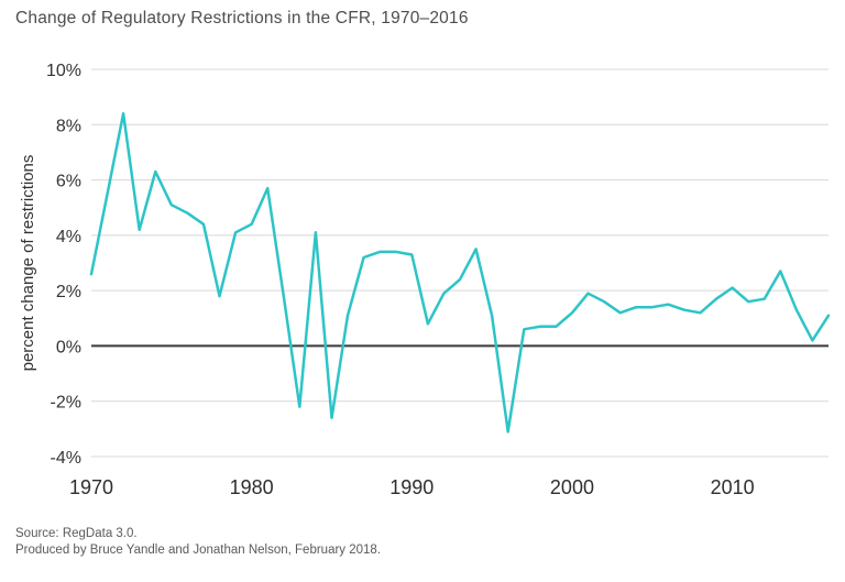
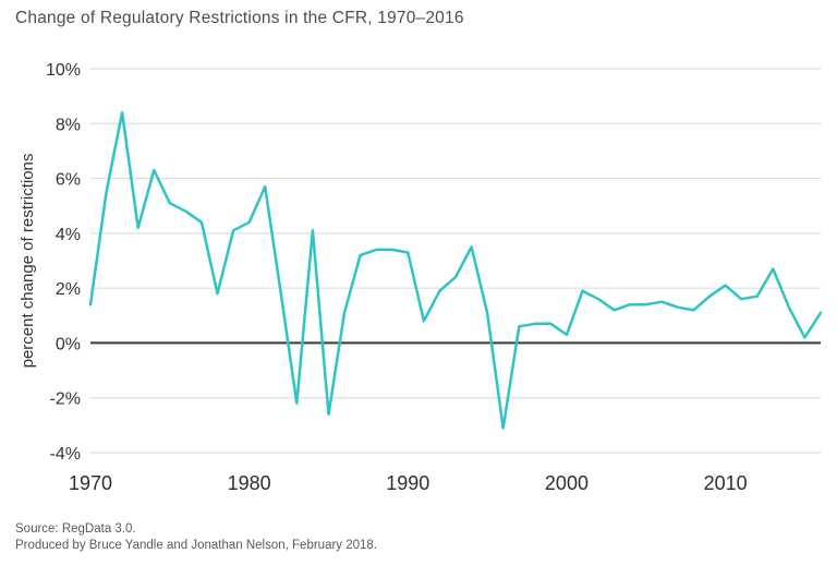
1970: 2.6% -> 1.4%
2000: 1.2% -> 0.3%
